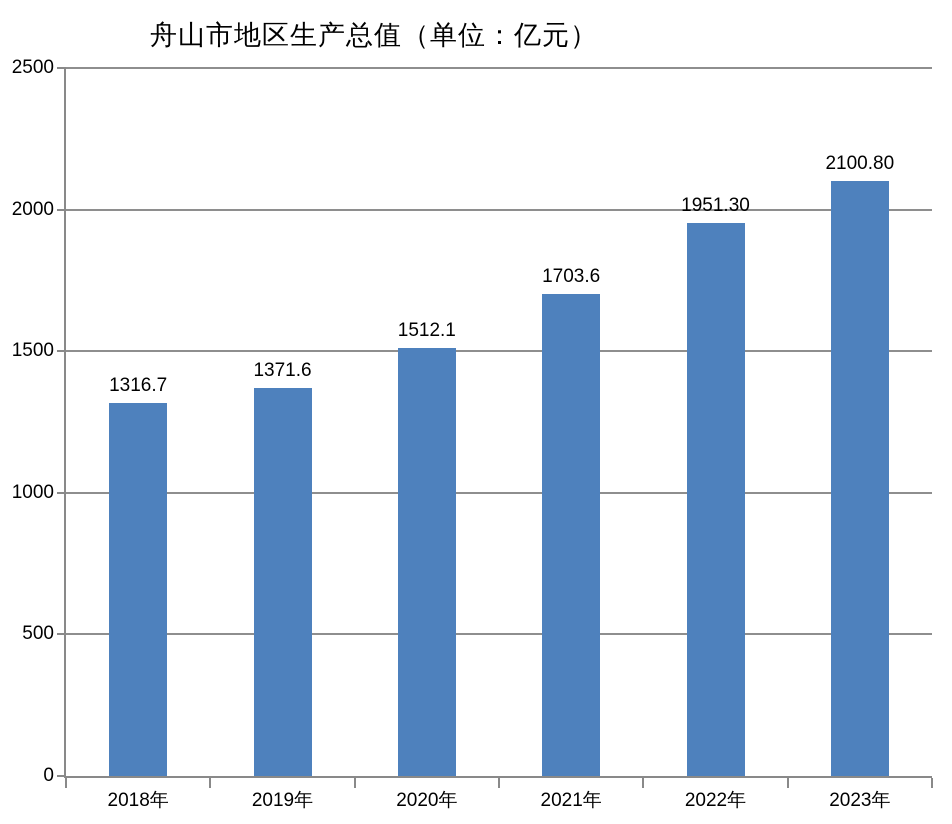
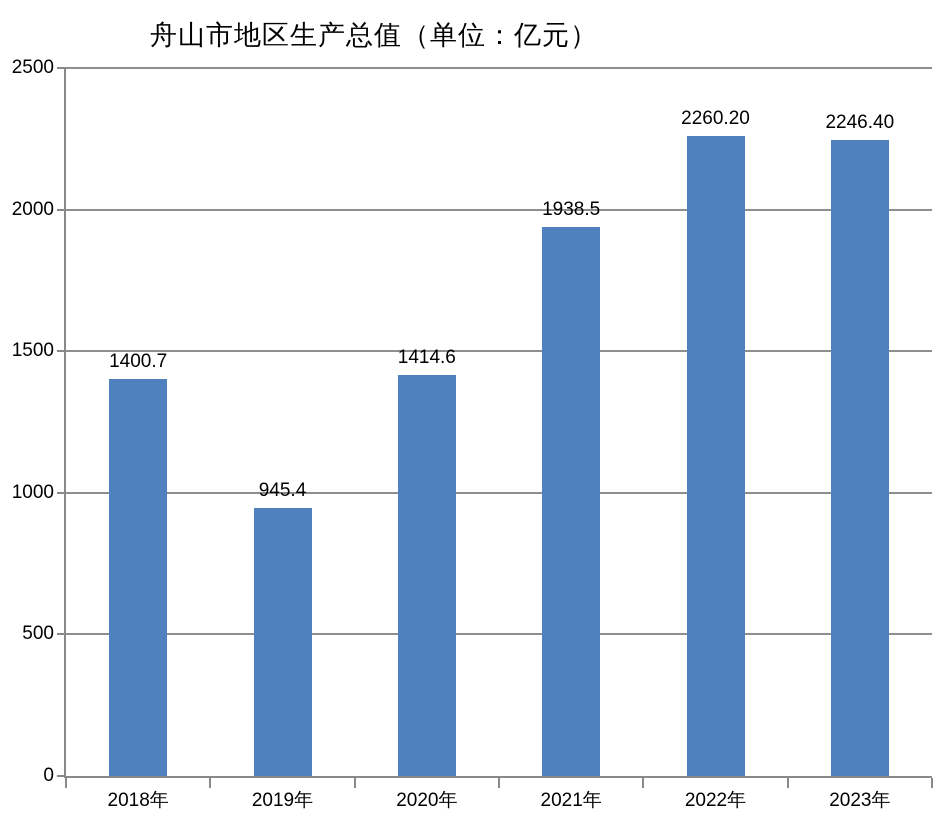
2018年: 1316.7 -> 1400.7
2019年: 1371.6 -> 945.4
2020年: 1512.1 -> 1414.6
2021年: 1703.6 -> 1938.5
2022年: 1951.30 -> 2260.20
2023年: 2100.80 -> 2246.40
